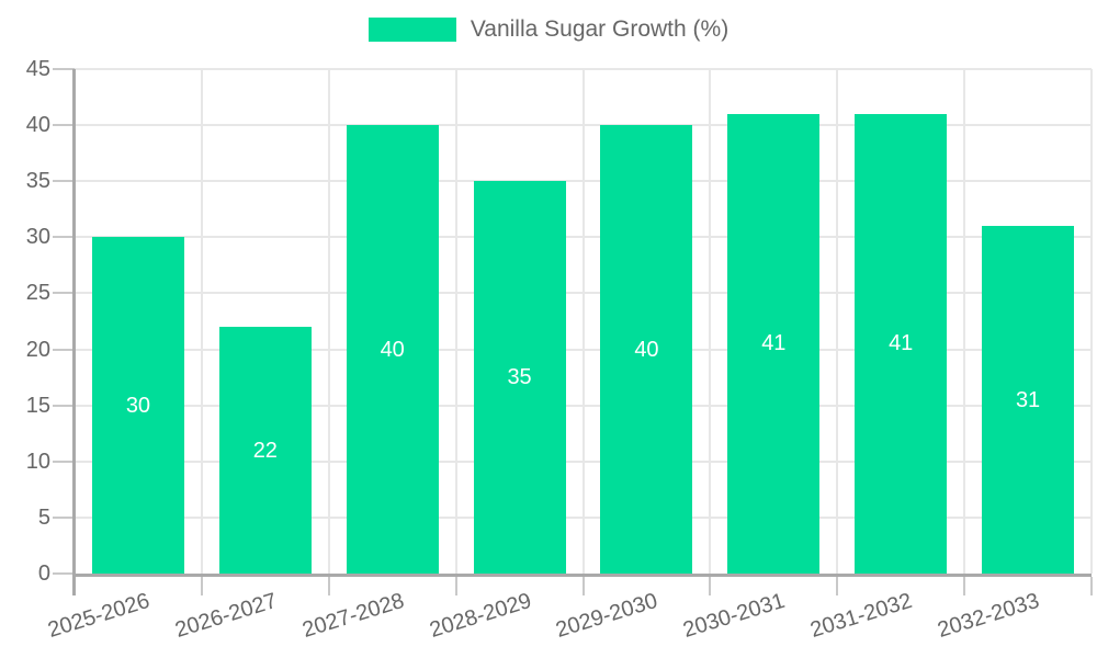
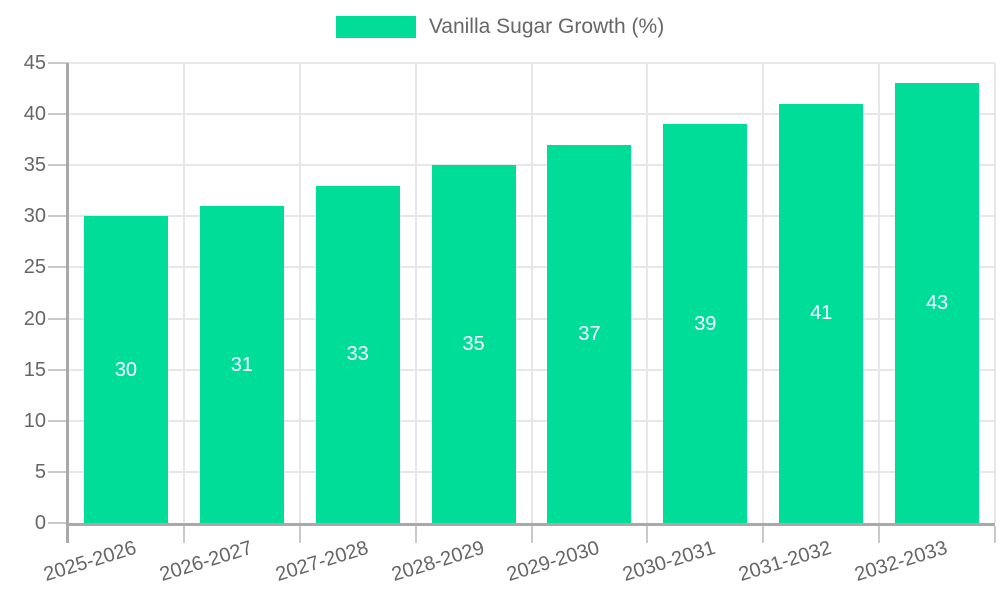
2026-2027: 22 -> 31
2027-2028: 40 -> 33
2029-2030: 40 -> 37
2030-2031: 41 -> 39
2032-2033: 31 -> 43
